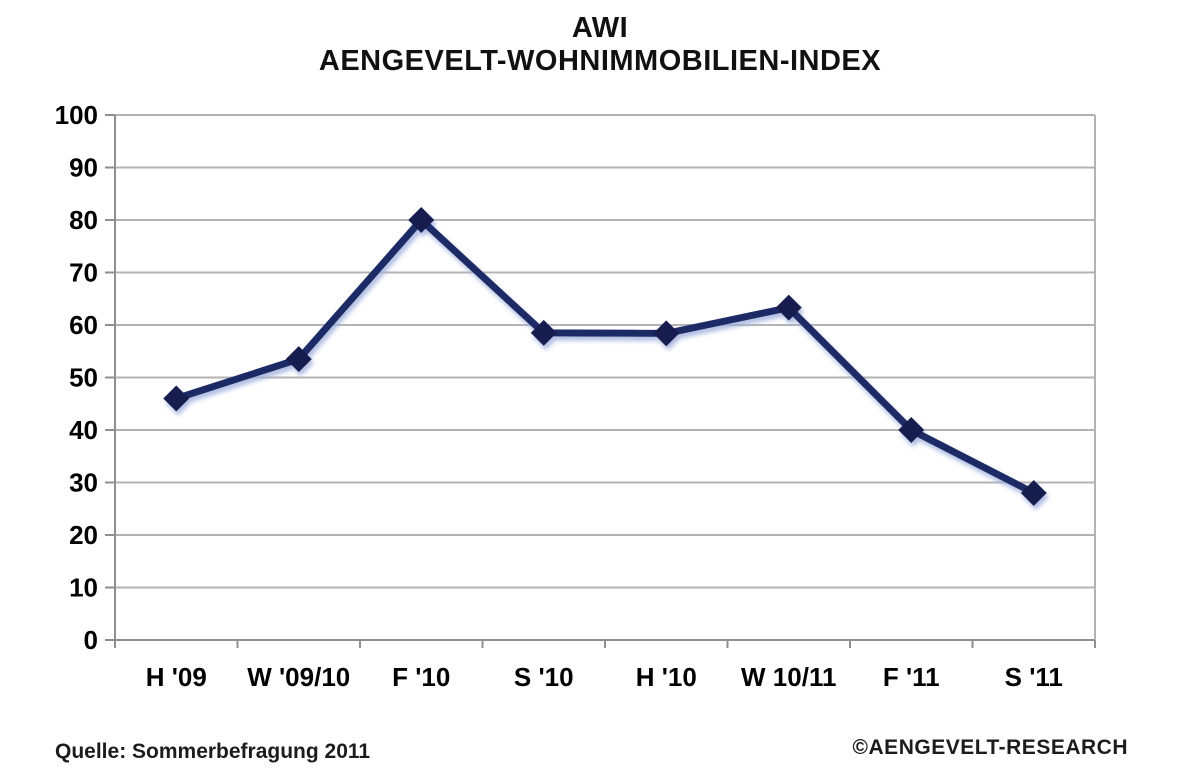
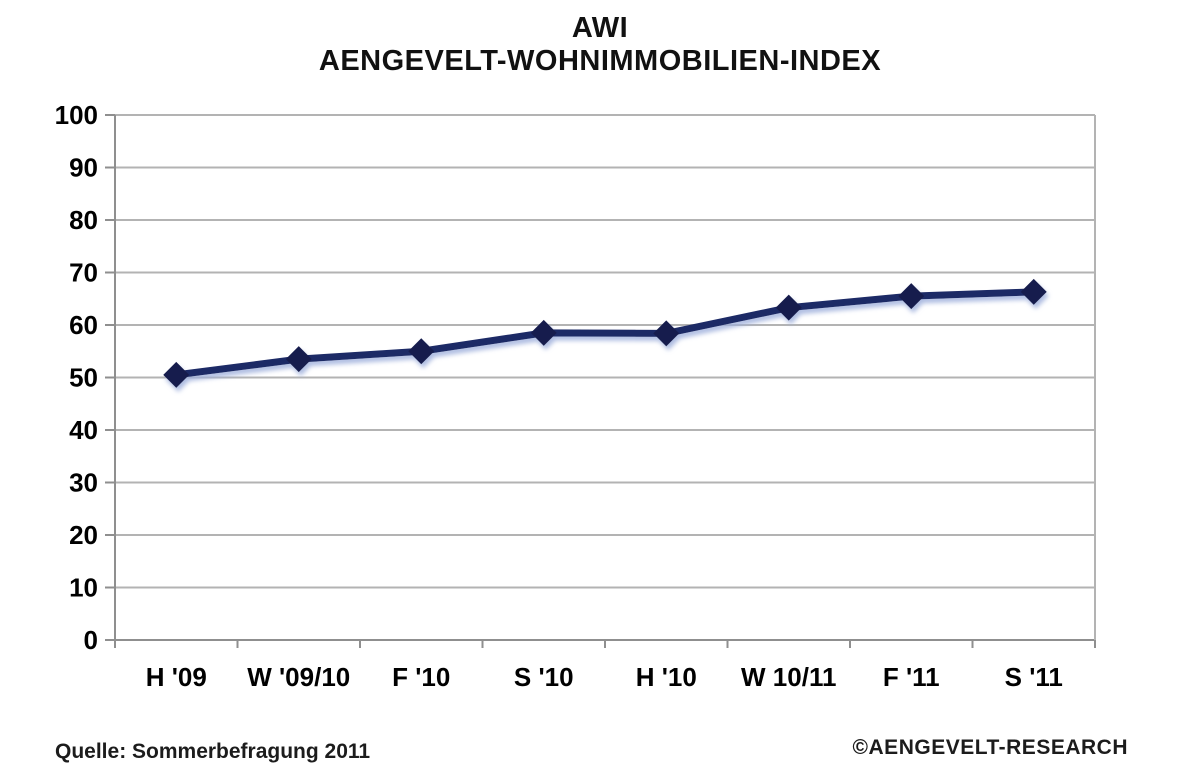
H '09: 46 -> 50
F '10: 80 -> 55
F '11: 40 -> 66
S '11: 28 -> 66
